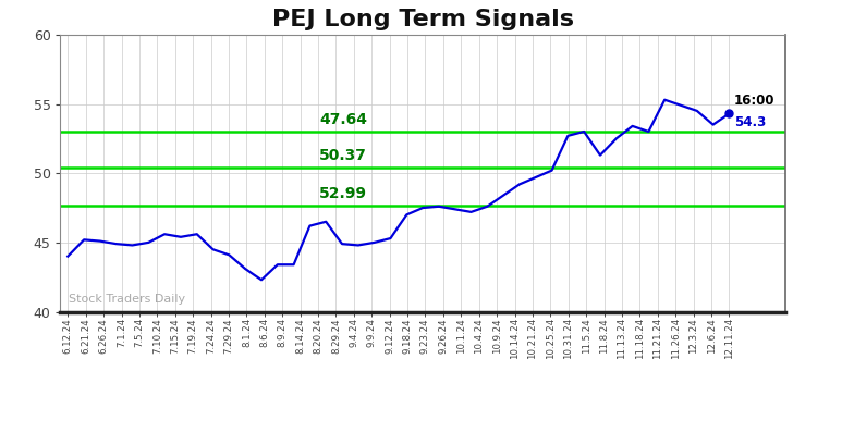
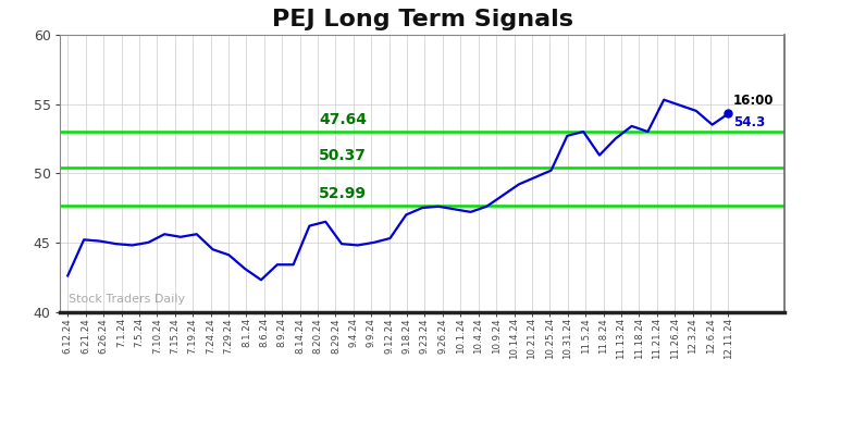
6.12.24: 44.0 -> 42.6
